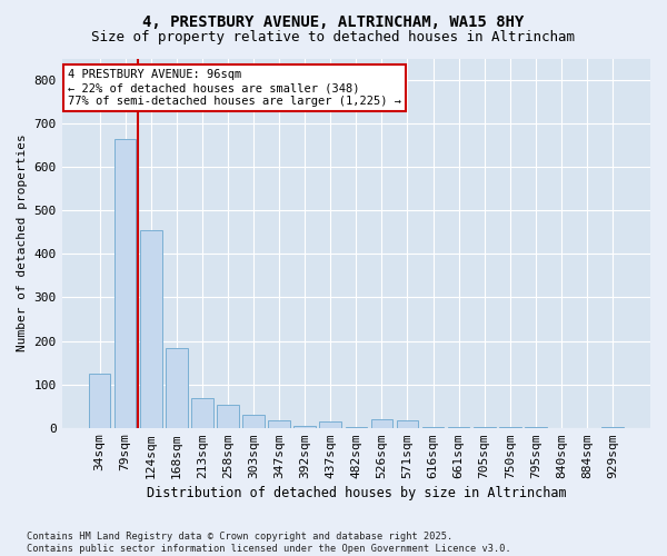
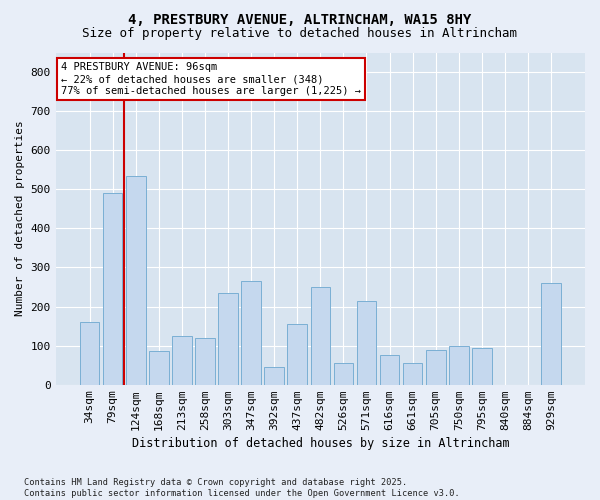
34sqm: 125 -> 160
79sqm: 665 -> 490
124sqm: 455 -> 535
168sqm: 183 -> 85
213sqm: 68 -> 125
258sqm: 52 -> 120
303sqm: 30 -> 235
347sqm: 18 -> 265
392sqm: 5 -> 45
437sqm: 15 -> 155
482sqm: 2 -> 250
526sqm: 20 -> 55
571sqm: 17 -> 215
616sqm: 2 -> 75
661sqm: 2 -> 55
705sqm: 3 -> 90
750sqm: 1 -> 100
795sqm: 1 -> 95
929sqm: 3 -> 260
